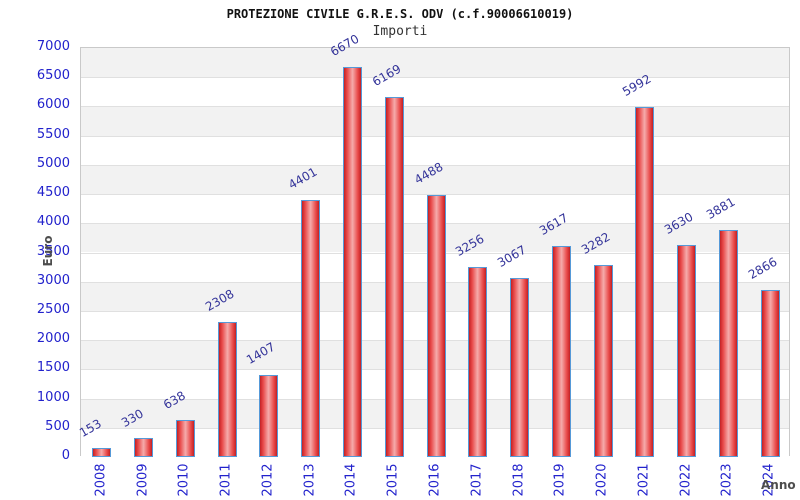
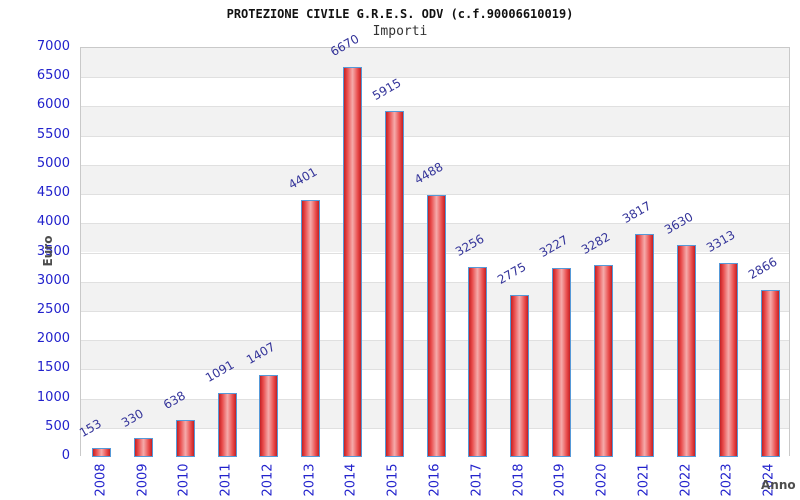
2011: 2308 -> 1091
2015: 6169 -> 5915
2018: 3067 -> 2775
2019: 3617 -> 3227
2021: 5992 -> 3817
2023: 3881 -> 3313
